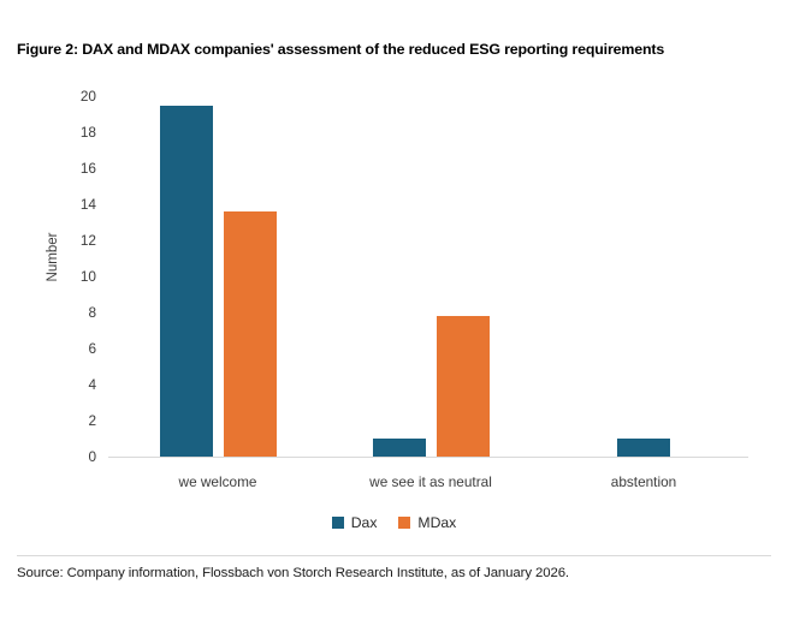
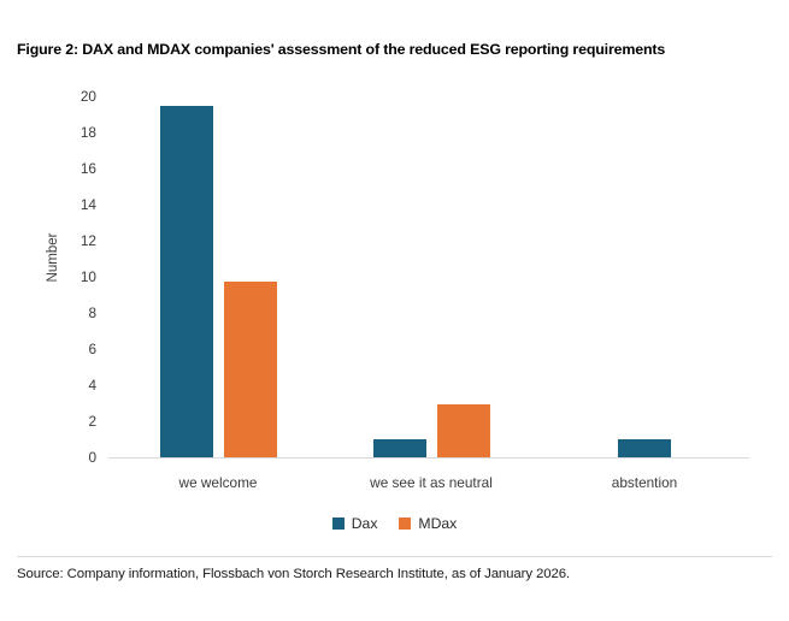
MDax/we welcome: 14 -> 10
MDax/we see it as neutral: 8 -> 3
